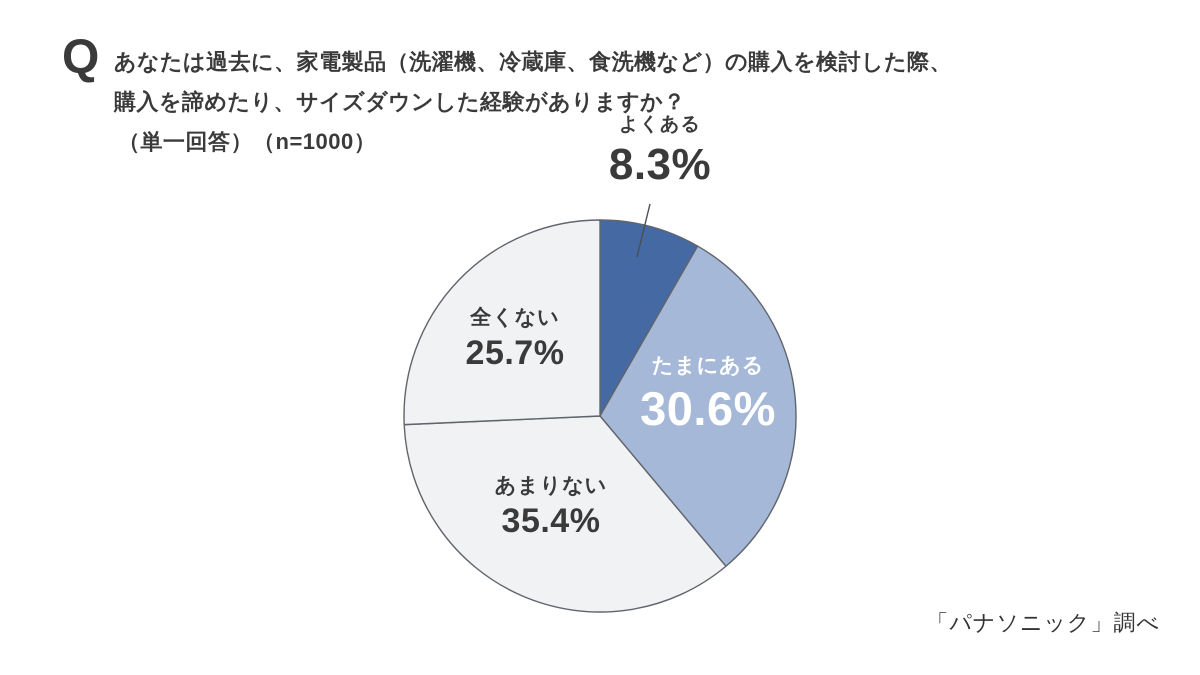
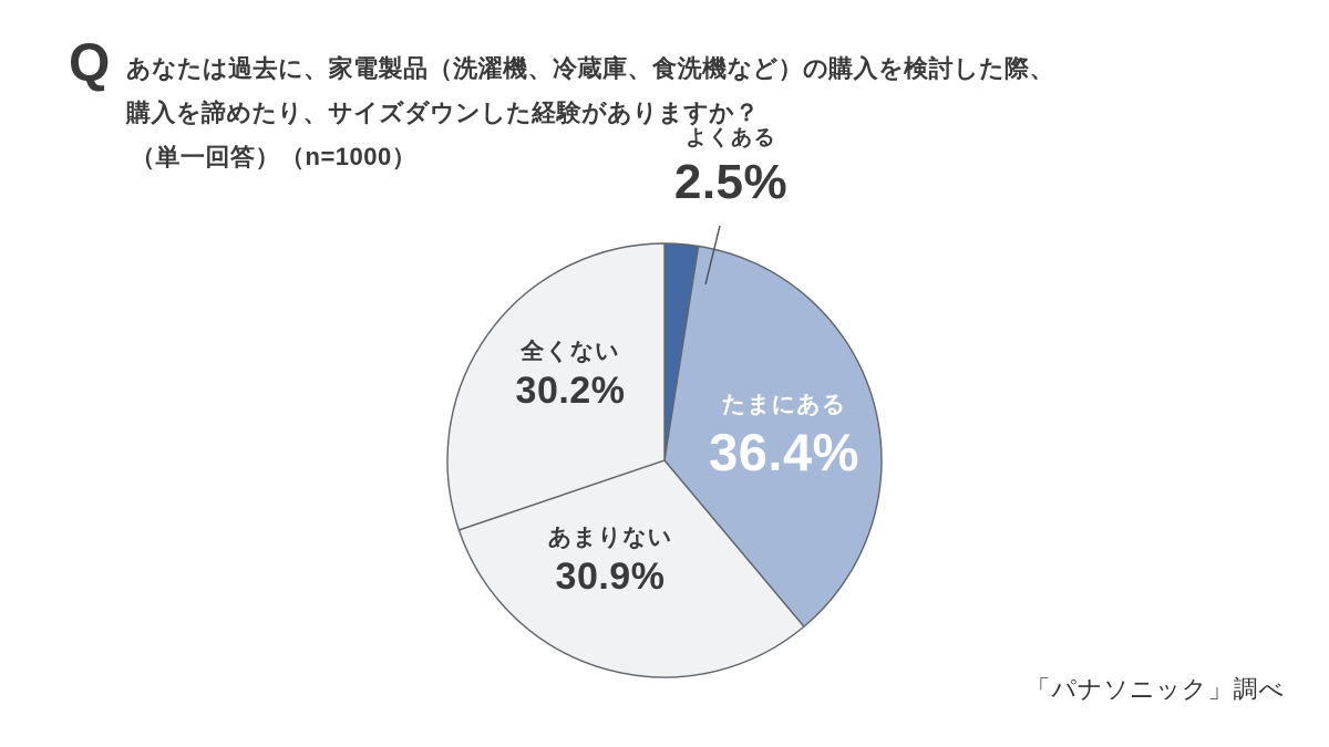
よくある: 8.3% -> 2.5%
たまにある: 30.6% -> 36.4%
あまりない: 35.4% -> 30.9%
全くない: 25.7% -> 30.2%
